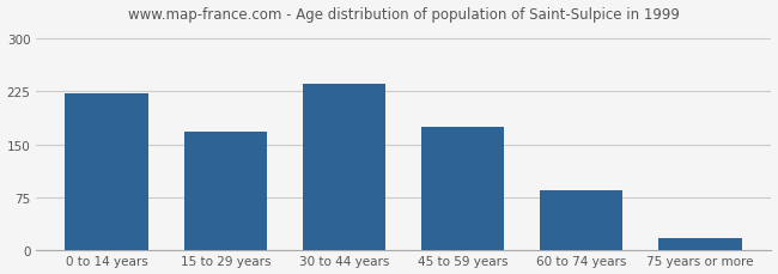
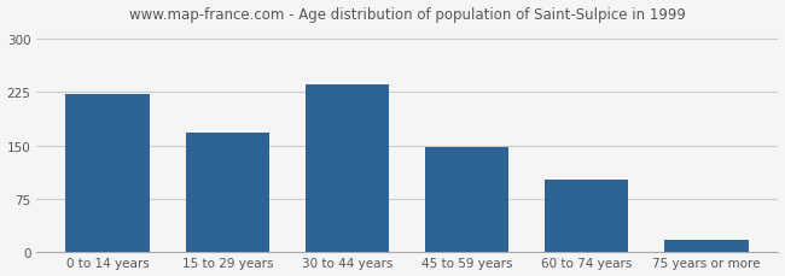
45 to 59 years: 175 -> 148
60 to 74 years: 85 -> 102
